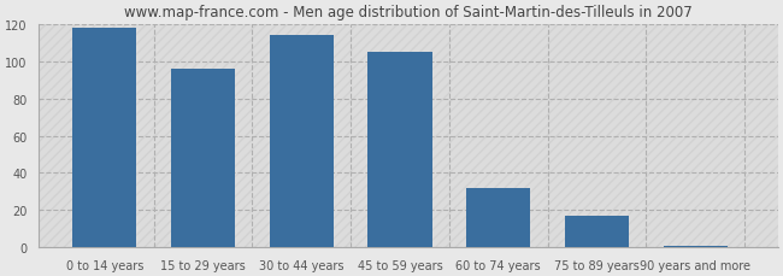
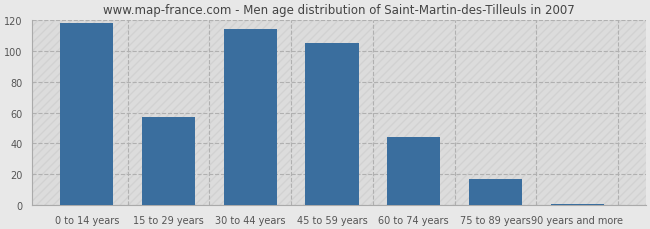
15 to 29 years: 96 -> 57
60 to 74 years: 32 -> 44
